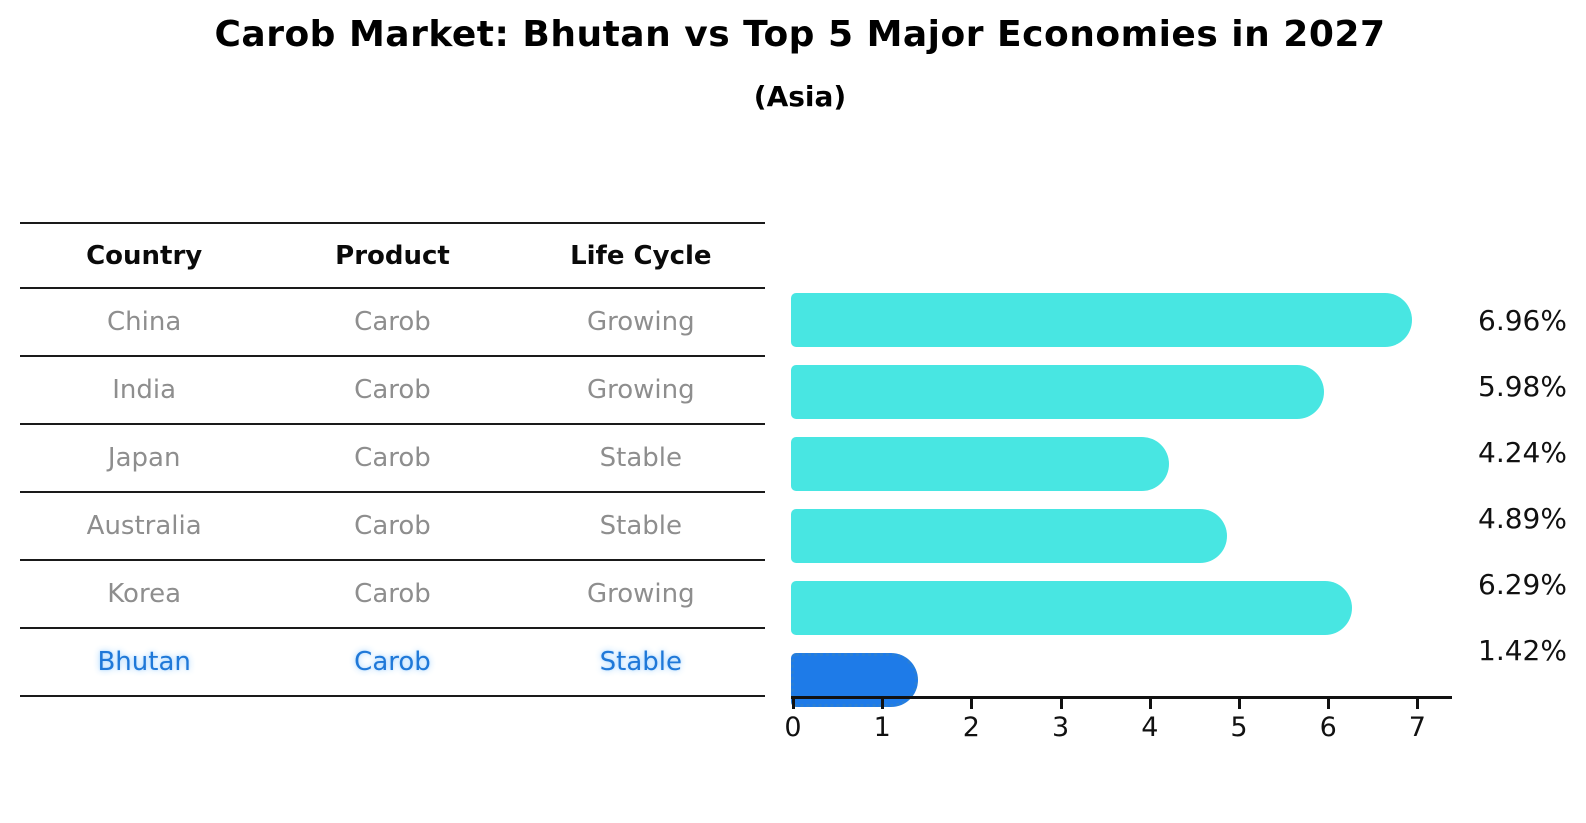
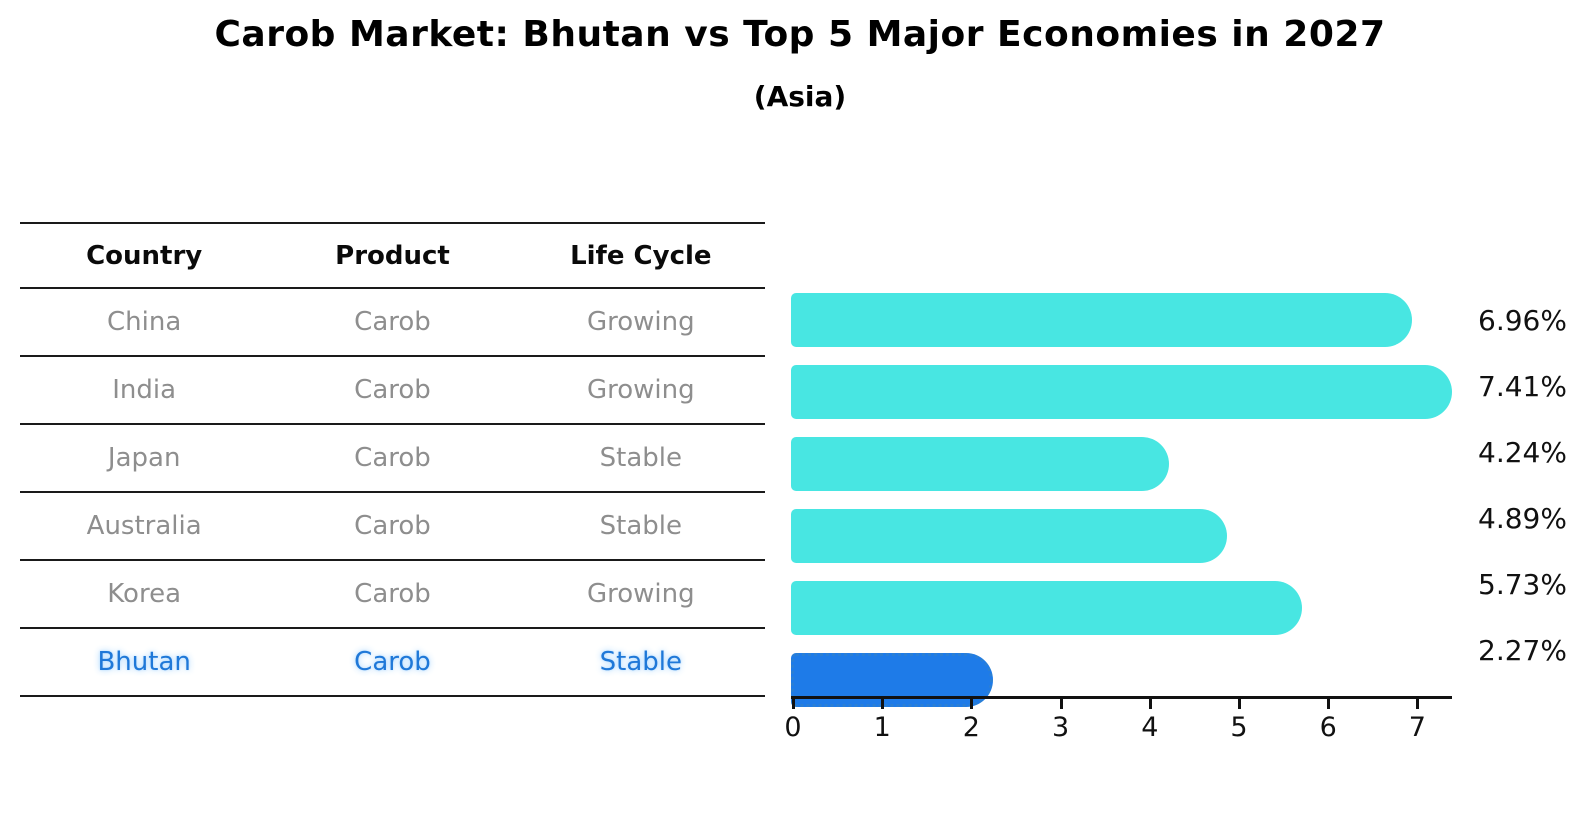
India: 5.98% -> 7.41%
Korea: 6.29% -> 5.73%
Bhutan: 1.42% -> 2.27%
